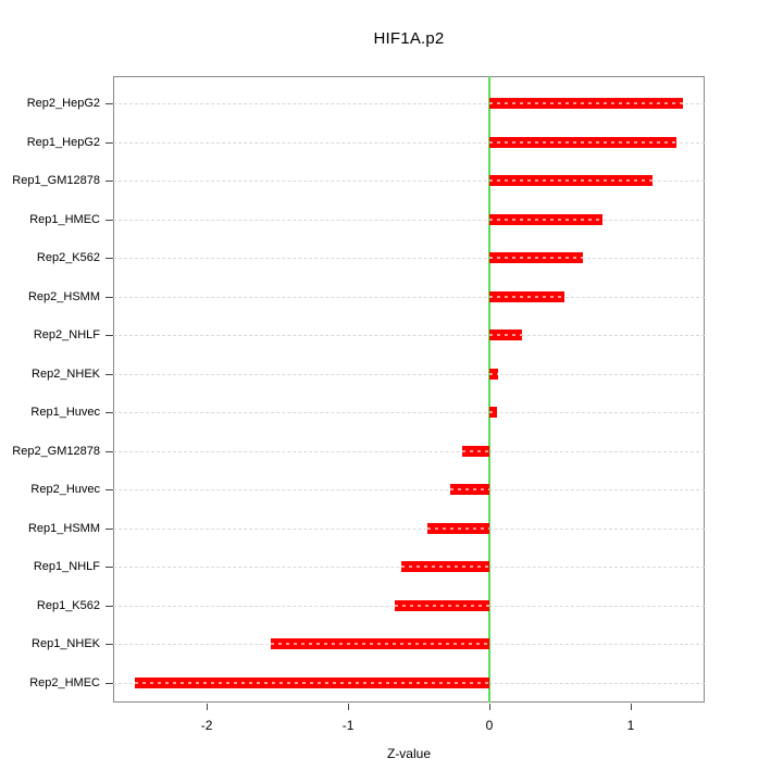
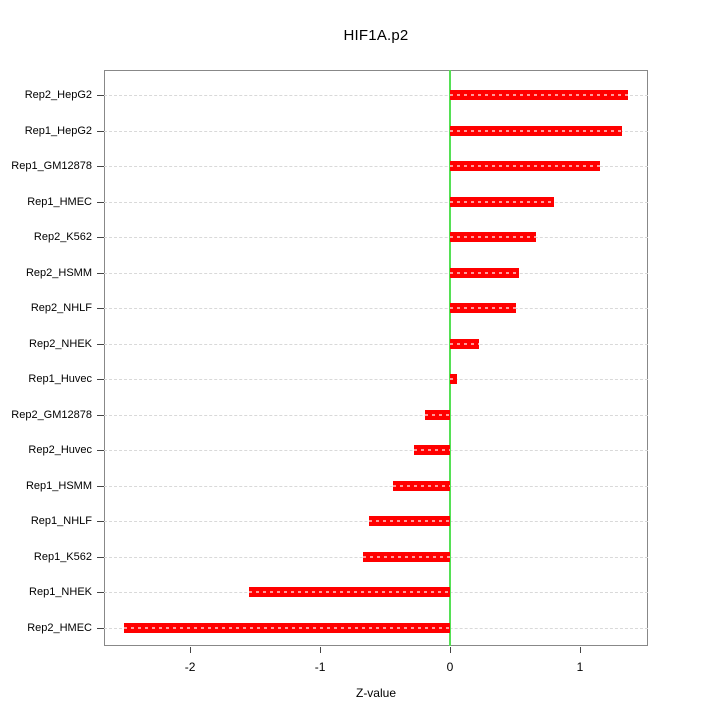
Rep2_NHLF: 0.23 -> 0.51
Rep2_NHEK: 0.06 -> 0.22
